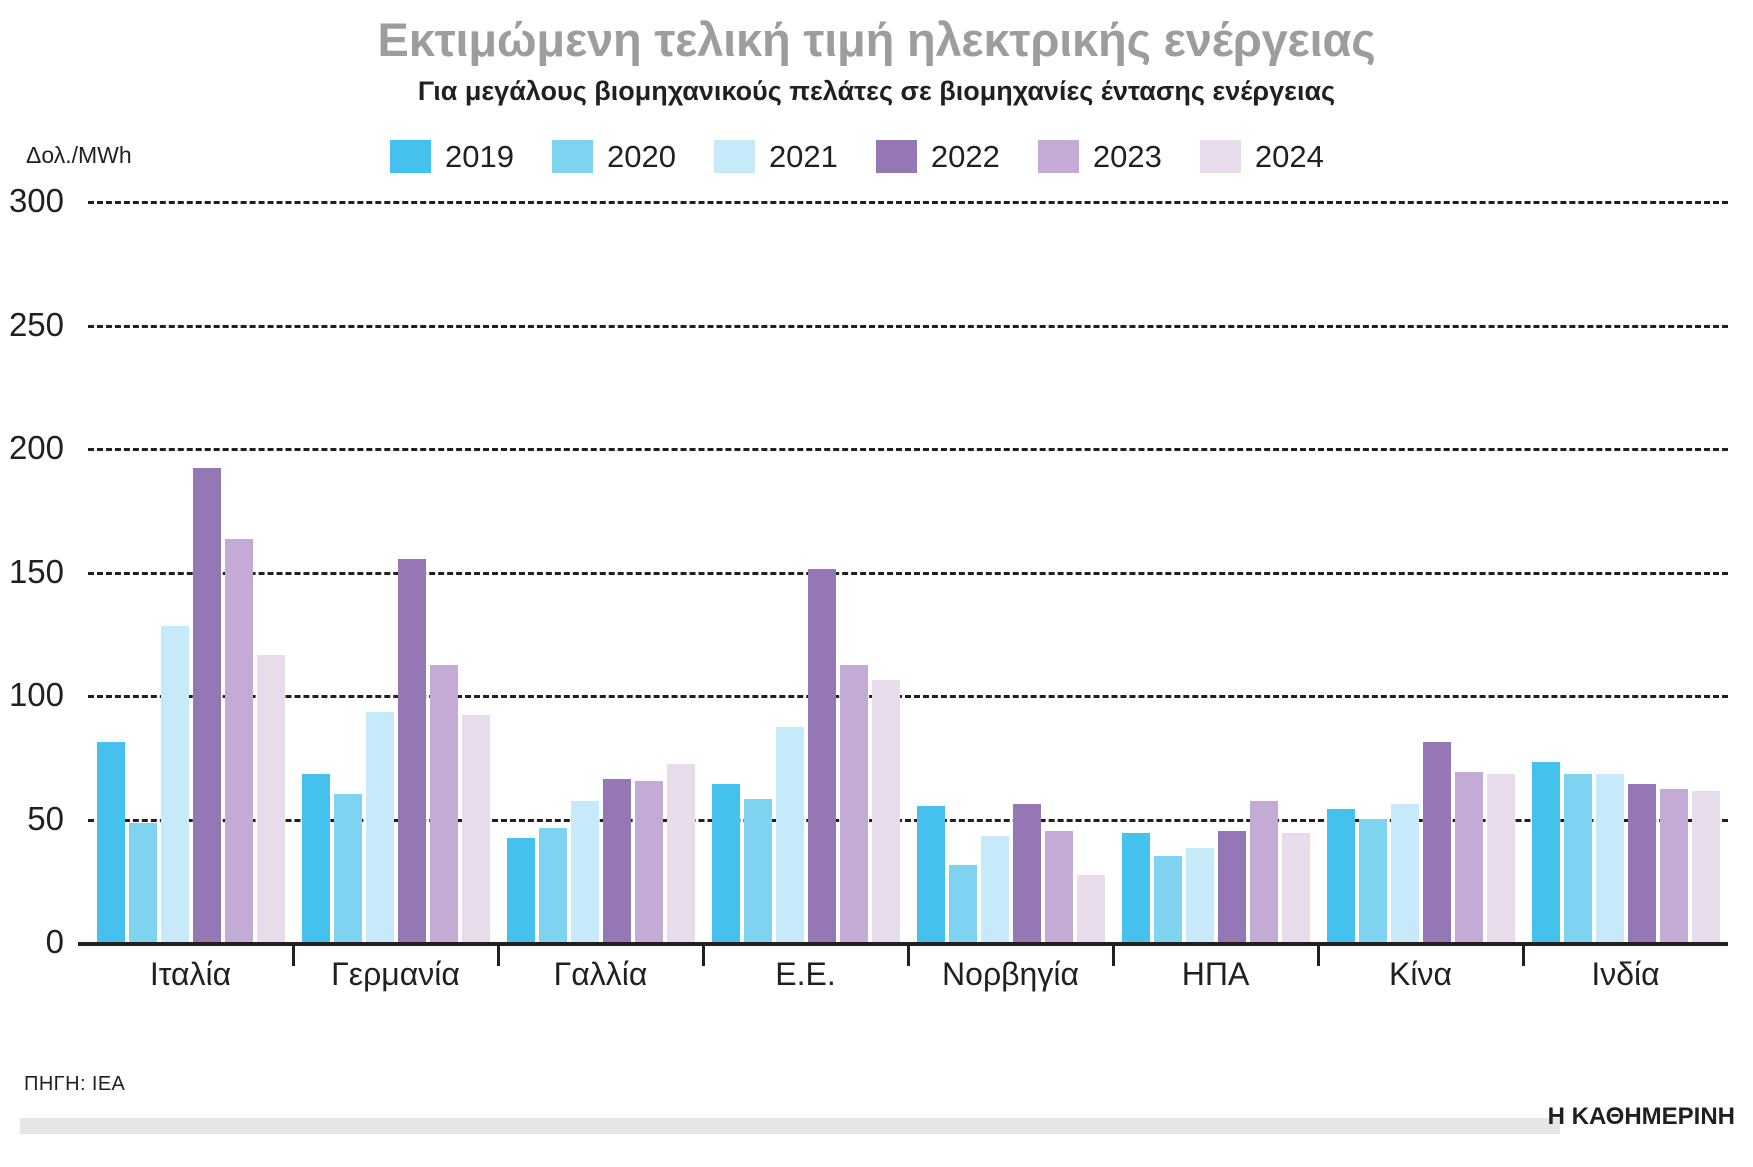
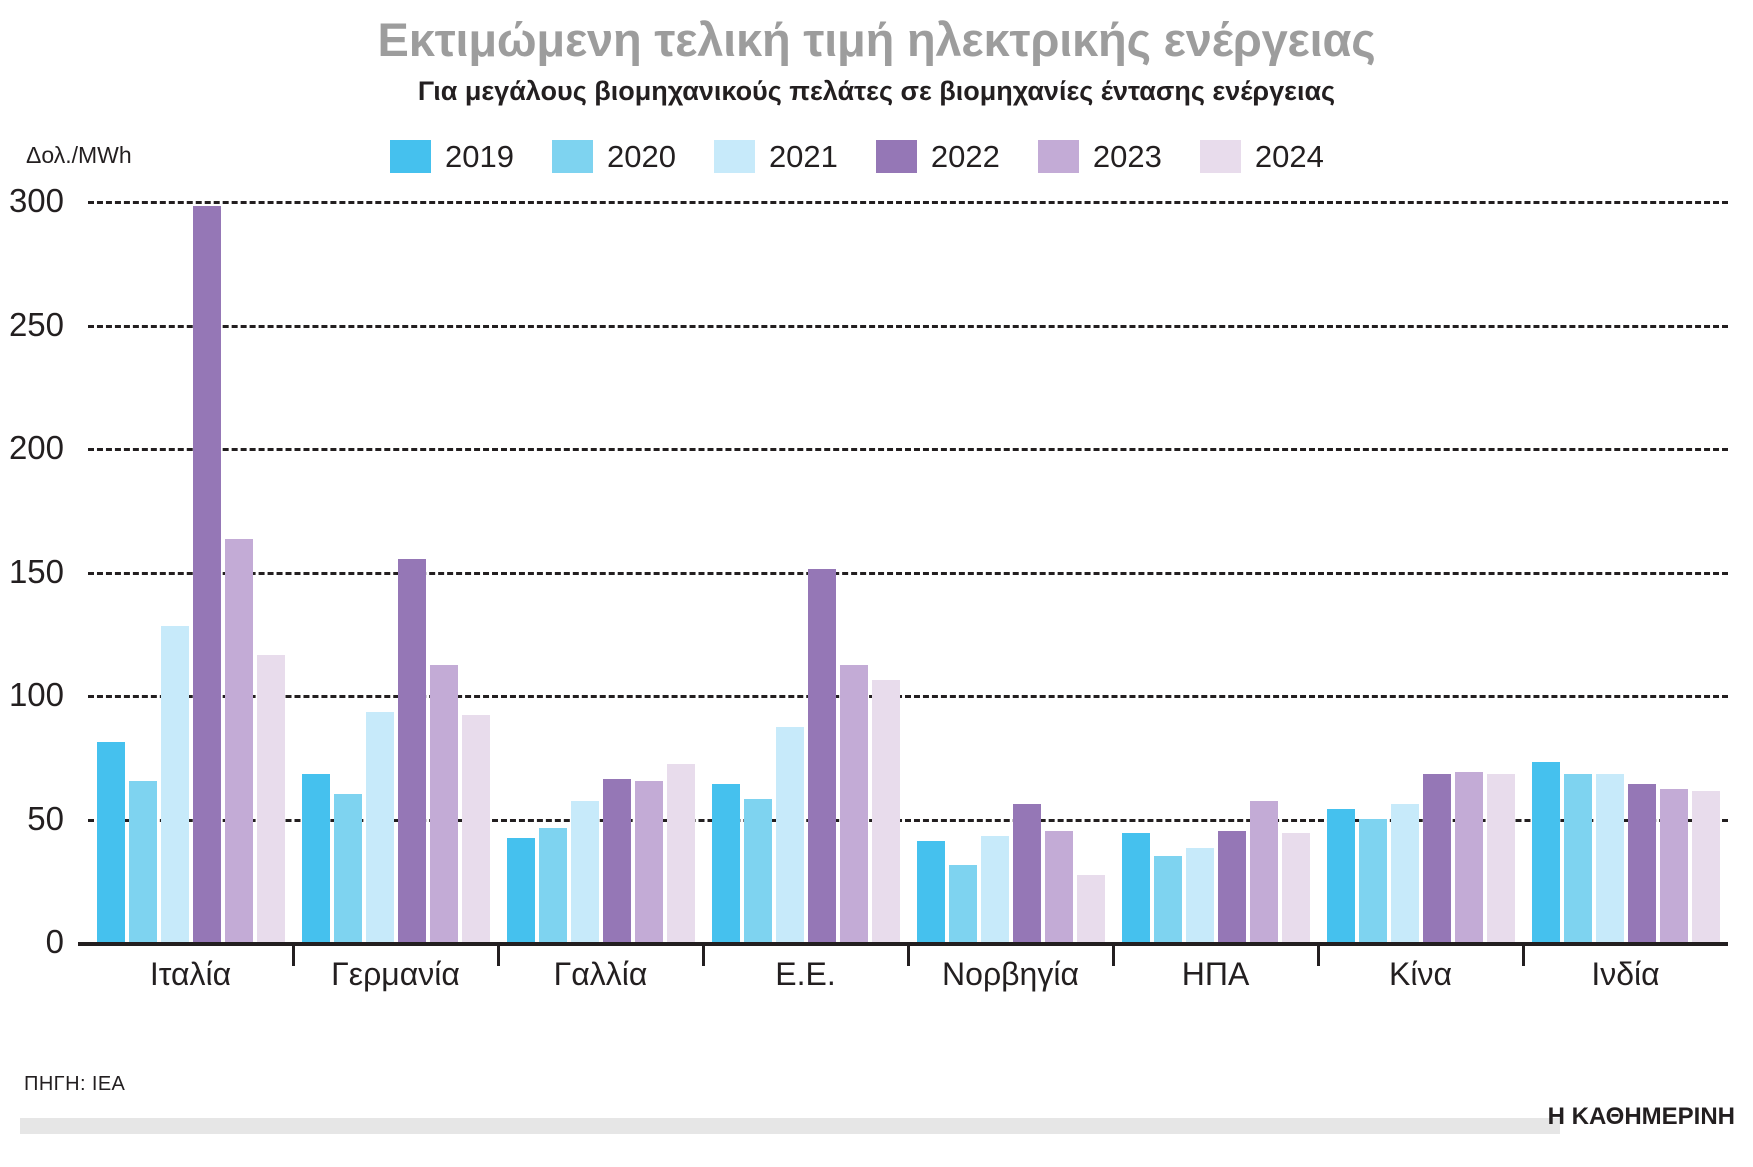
2020/Ιταλία: 48 -> 65
2022/Ιταλία: 192 -> 298
2019/Νορβηγία: 55 -> 41
2022/Κίνα: 81 -> 68
